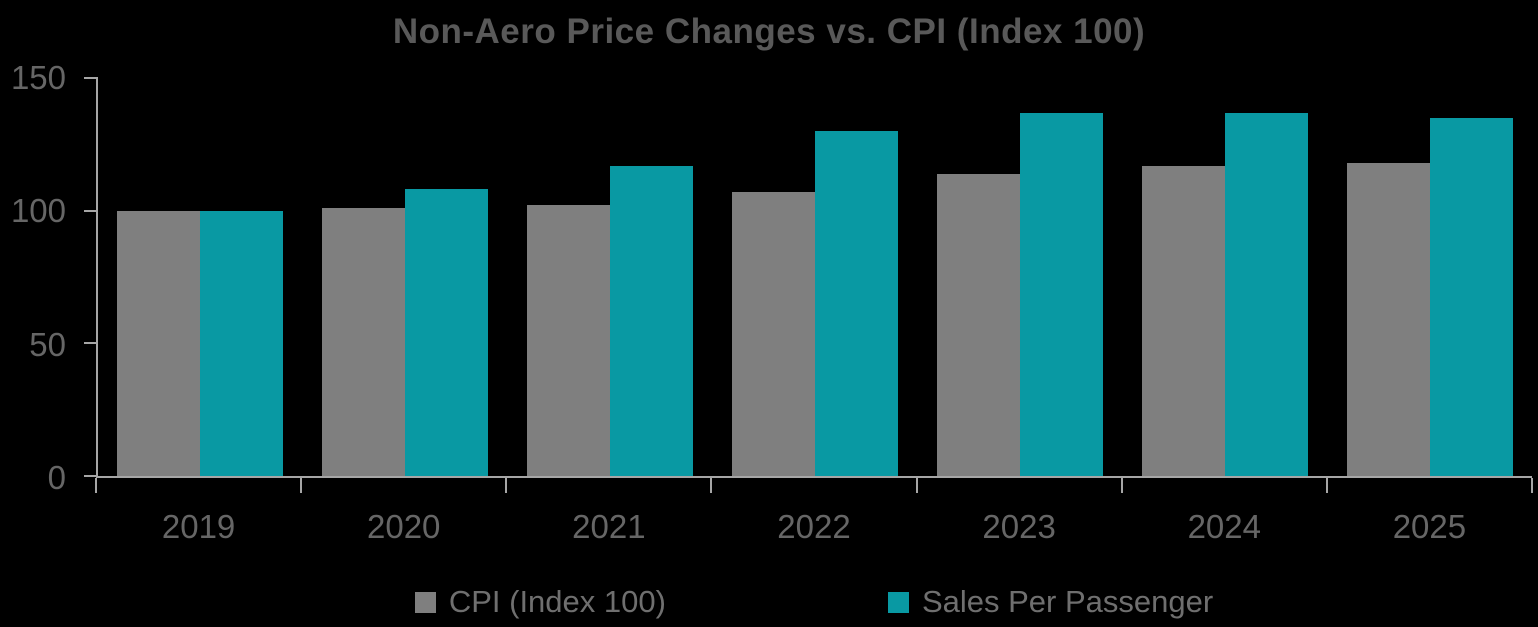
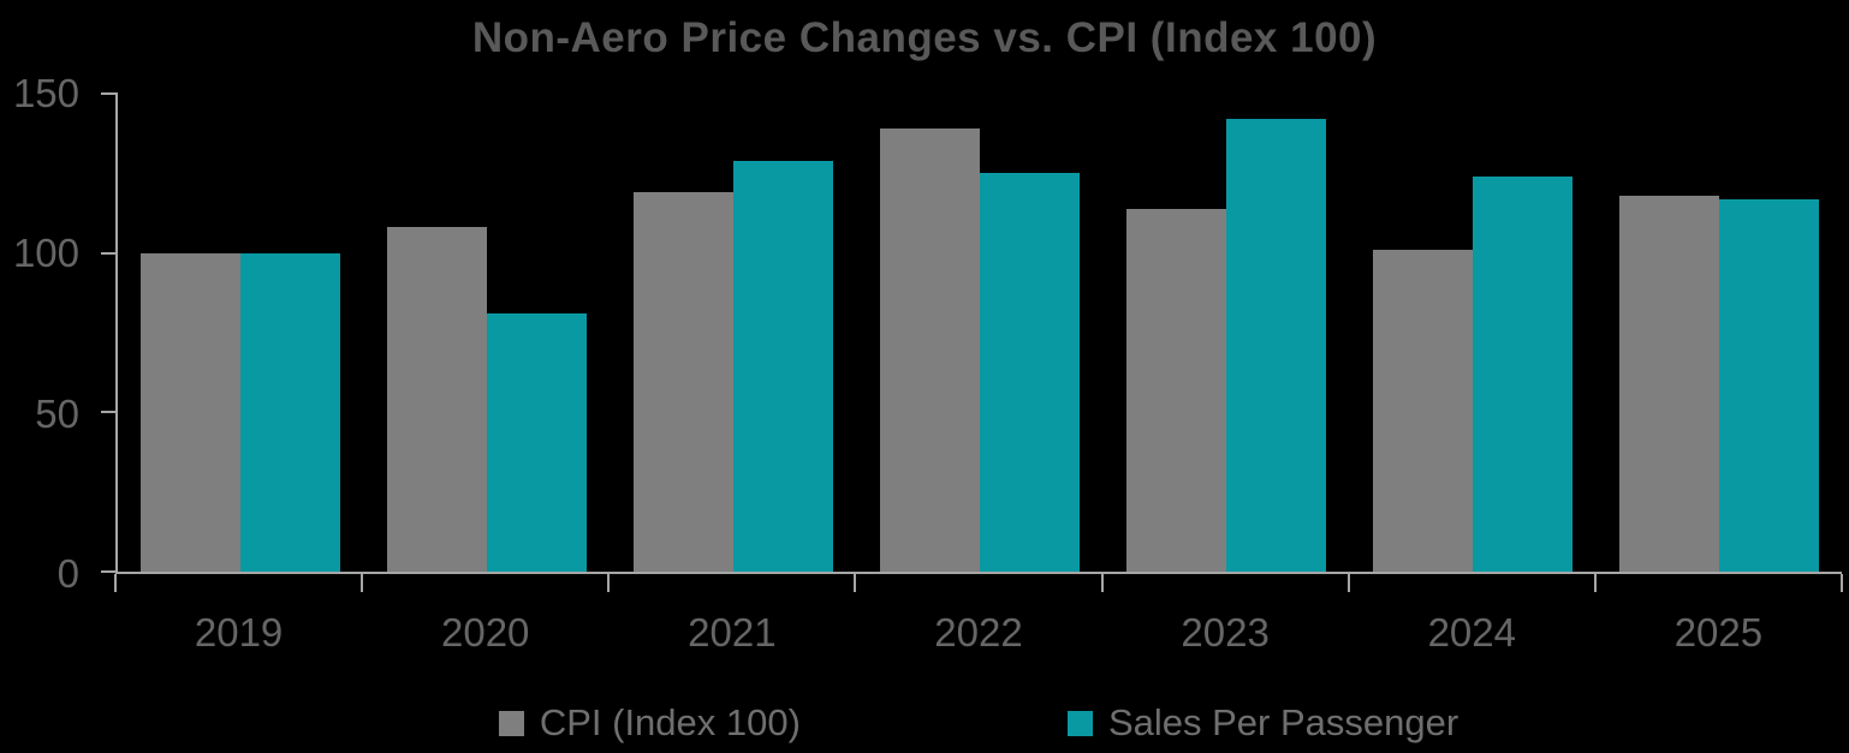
CPI (Index 100)/2020: 101 -> 108
Sales Per Passenger/2020: 108 -> 81
CPI (Index 100)/2021: 102 -> 119
Sales Per Passenger/2021: 117 -> 129
CPI (Index 100)/2022: 107 -> 139
Sales Per Passenger/2022: 130 -> 125
Sales Per Passenger/2023: 137 -> 142
CPI (Index 100)/2024: 117 -> 101
Sales Per Passenger/2024: 137 -> 124
Sales Per Passenger/2025: 135 -> 117
